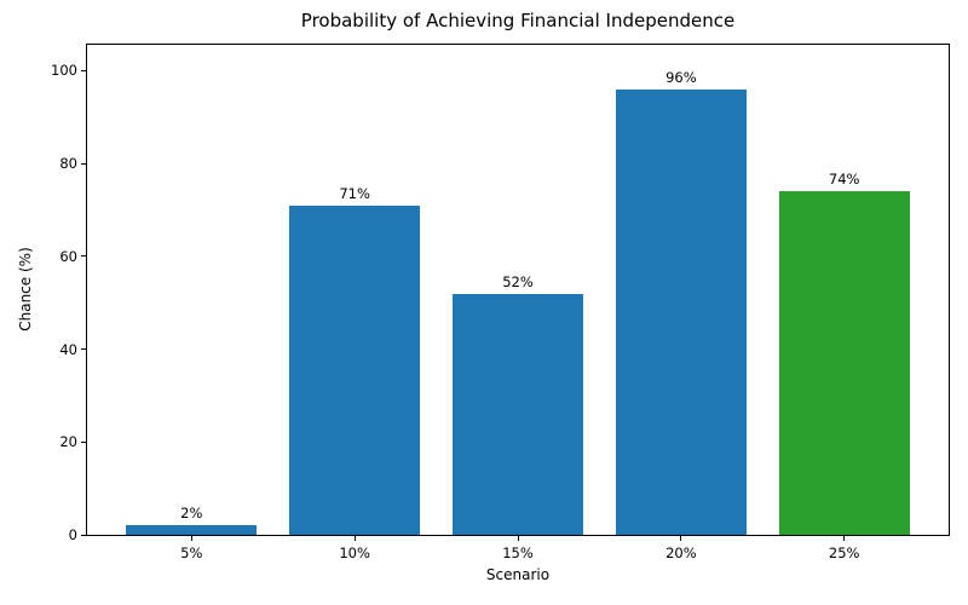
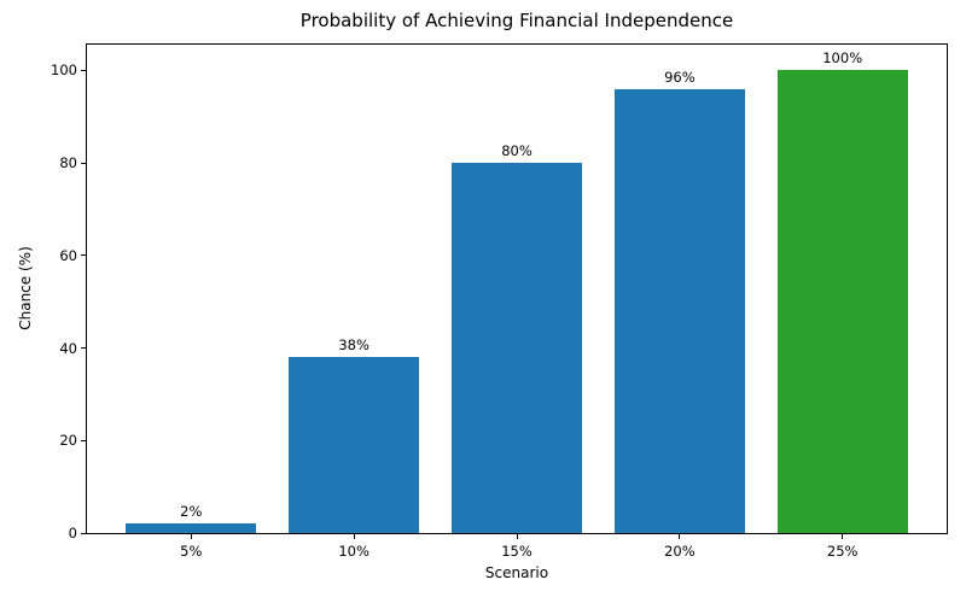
10%: 71% -> 38%
15%: 52% -> 80%
25%: 74% -> 100%
